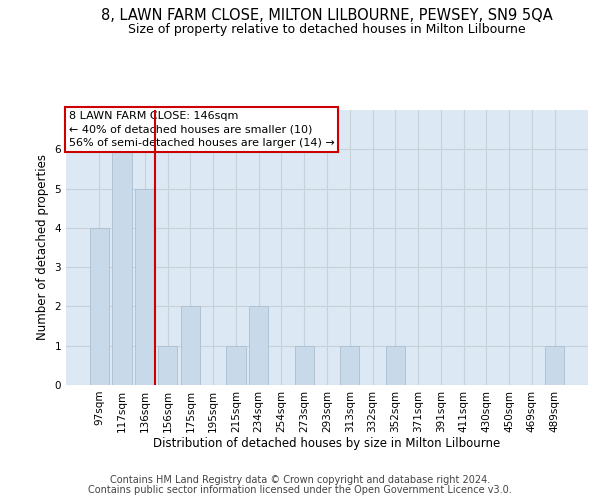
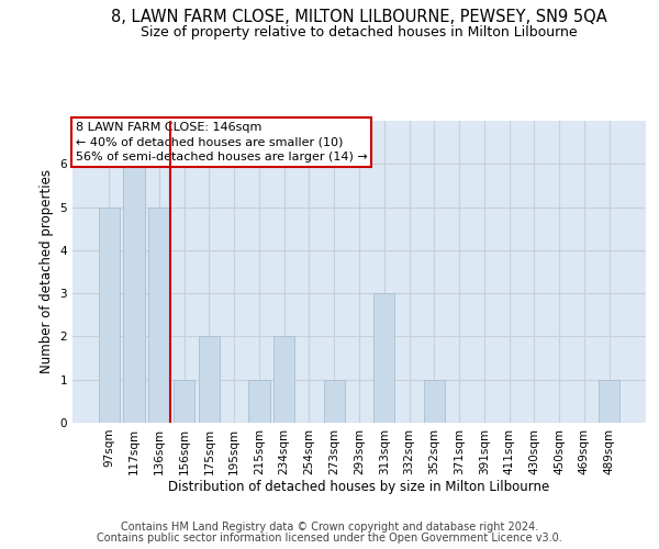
97sqm: 4 -> 5
313sqm: 1 -> 3
